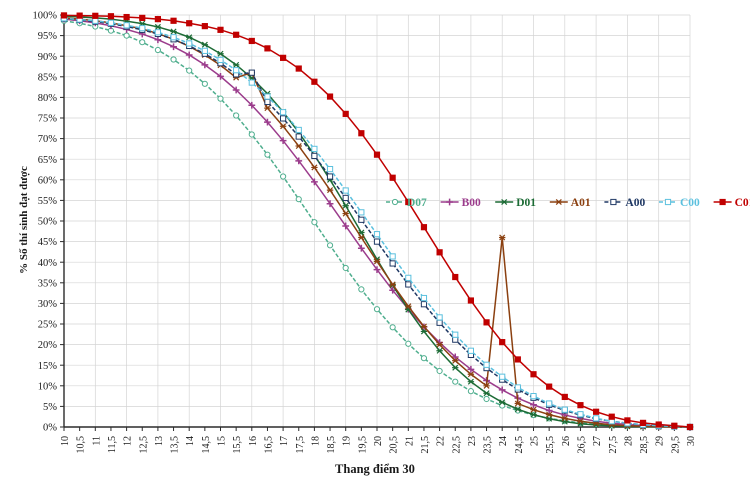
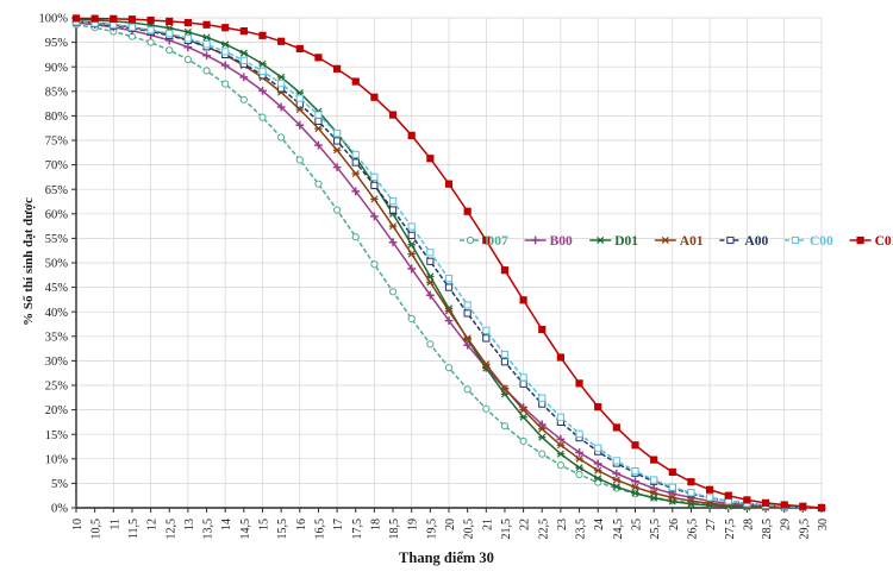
A01/16: 86% -> 81%
A00/16: 86% -> 82%
A01/24: 46% -> 8%
